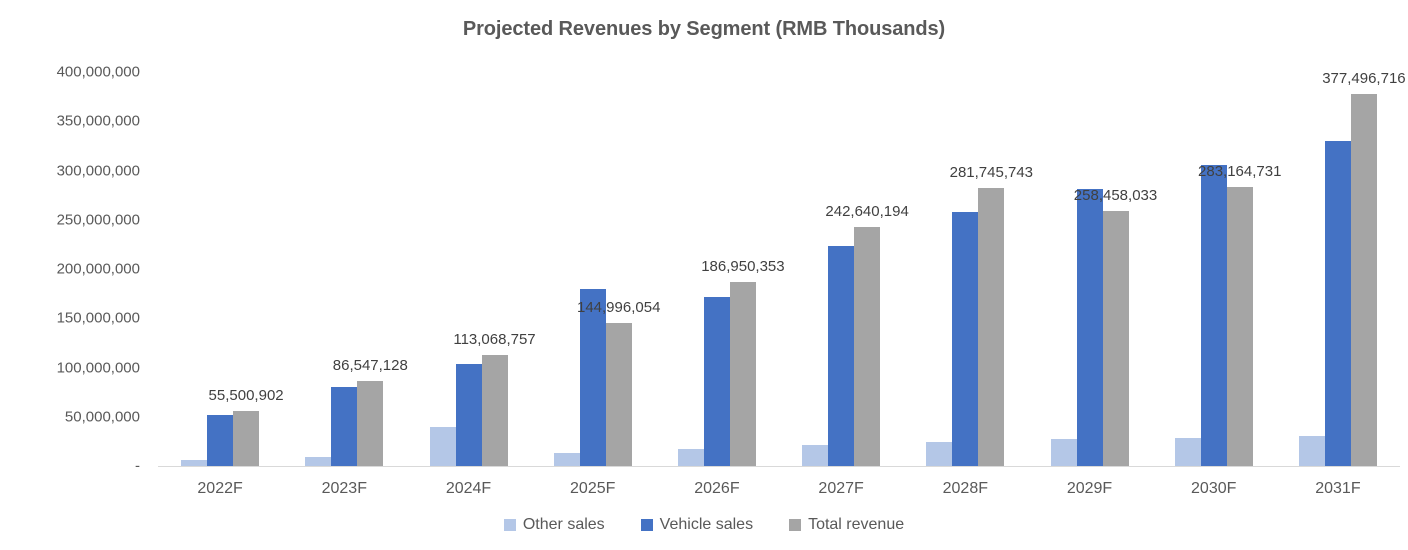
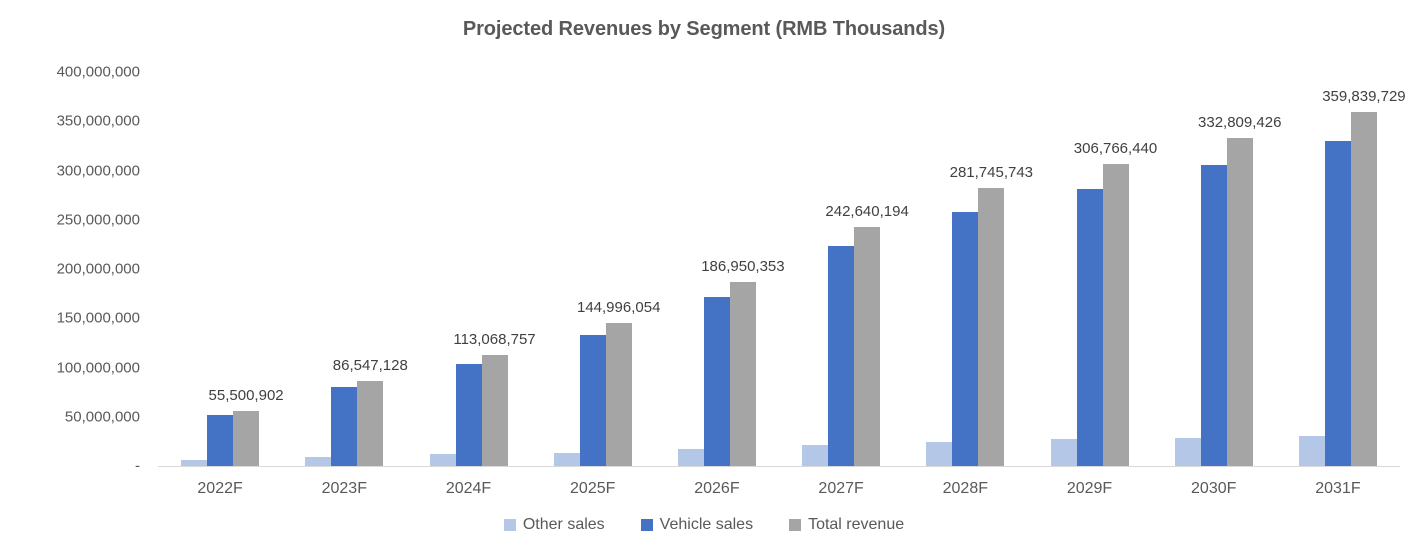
Other sales/2024F: 40000000 -> 10000000
Vehicle sales/2025F: 180000000 -> 130000000
Total revenue/2029F: 258,458,033 -> 306,766,440
Total revenue/2030F: 283,164,731 -> 332,809,426
Total revenue/2031F: 377,496,716 -> 359,839,729
